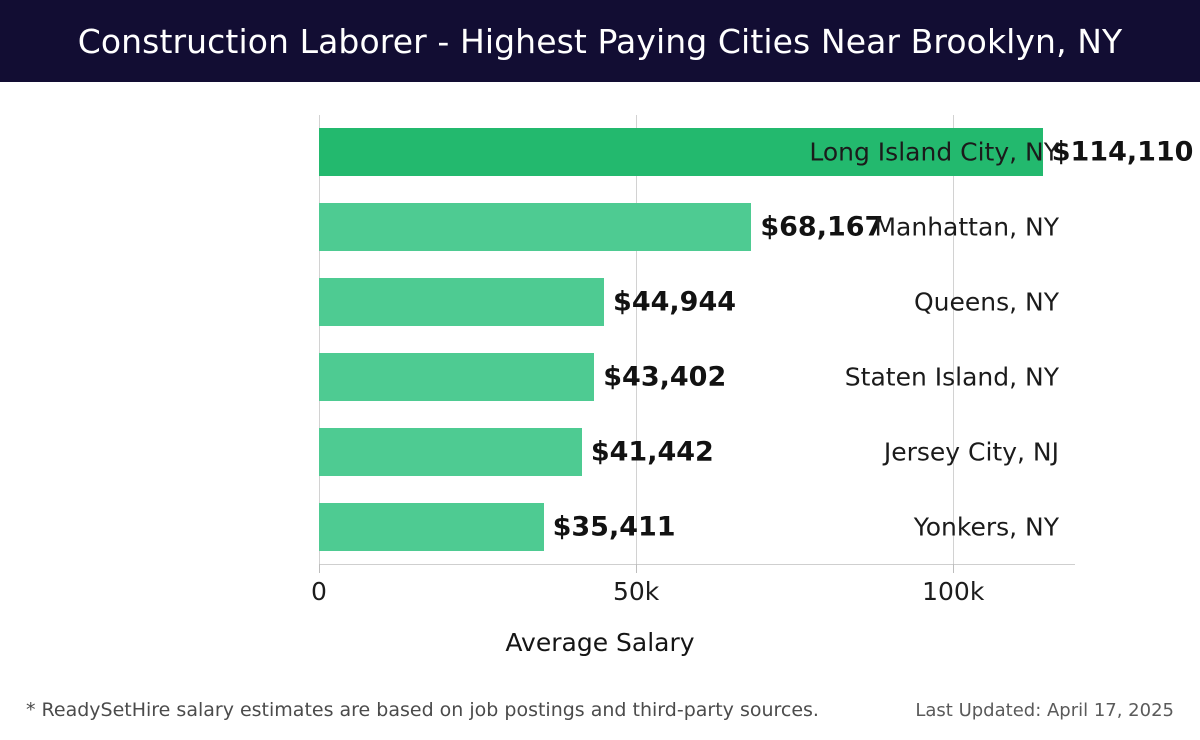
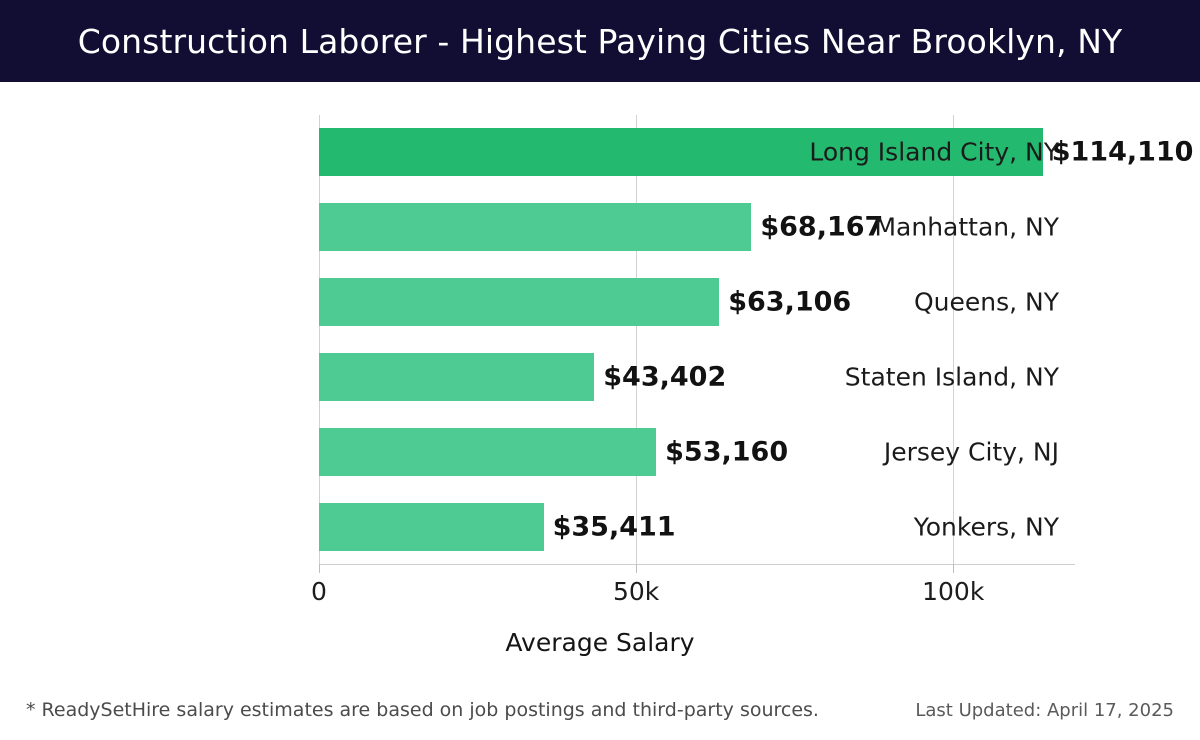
Queens, NY: $44,944 -> $63,106
Jersey City, NJ: $41,442 -> $53,160
